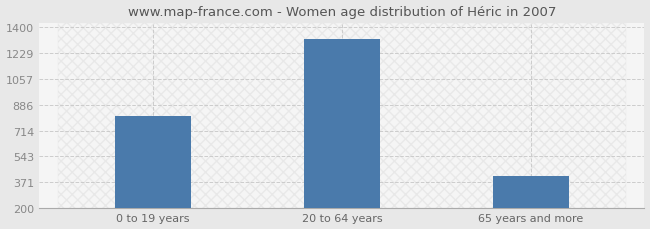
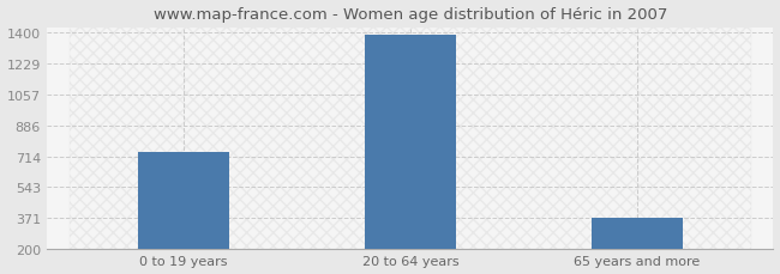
0 to 19 years: 810 -> 740
20 to 64 years: 1320 -> 1390
65 years and more: 410 -> 370
